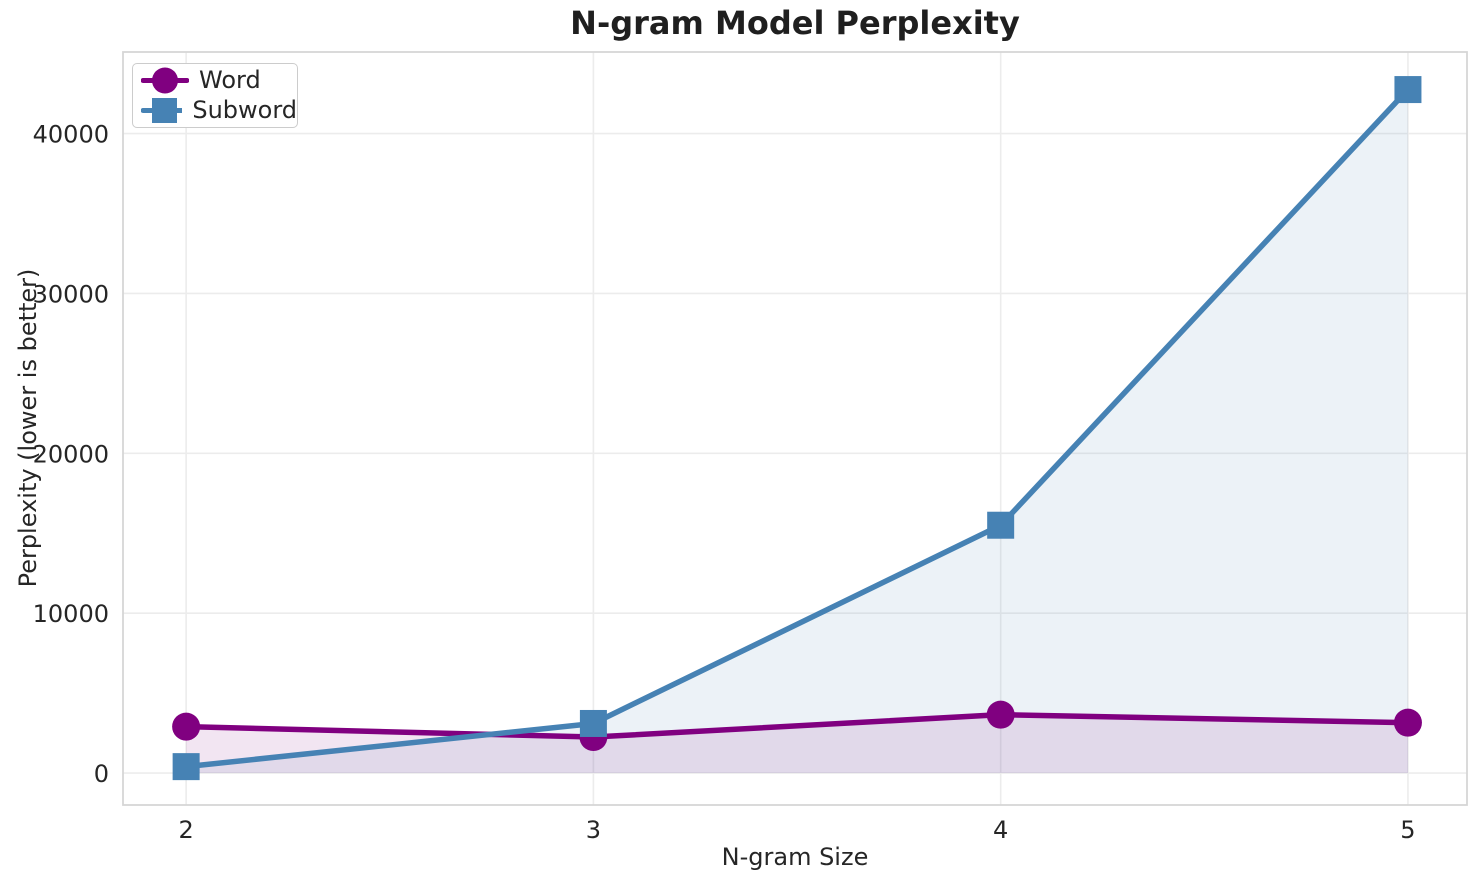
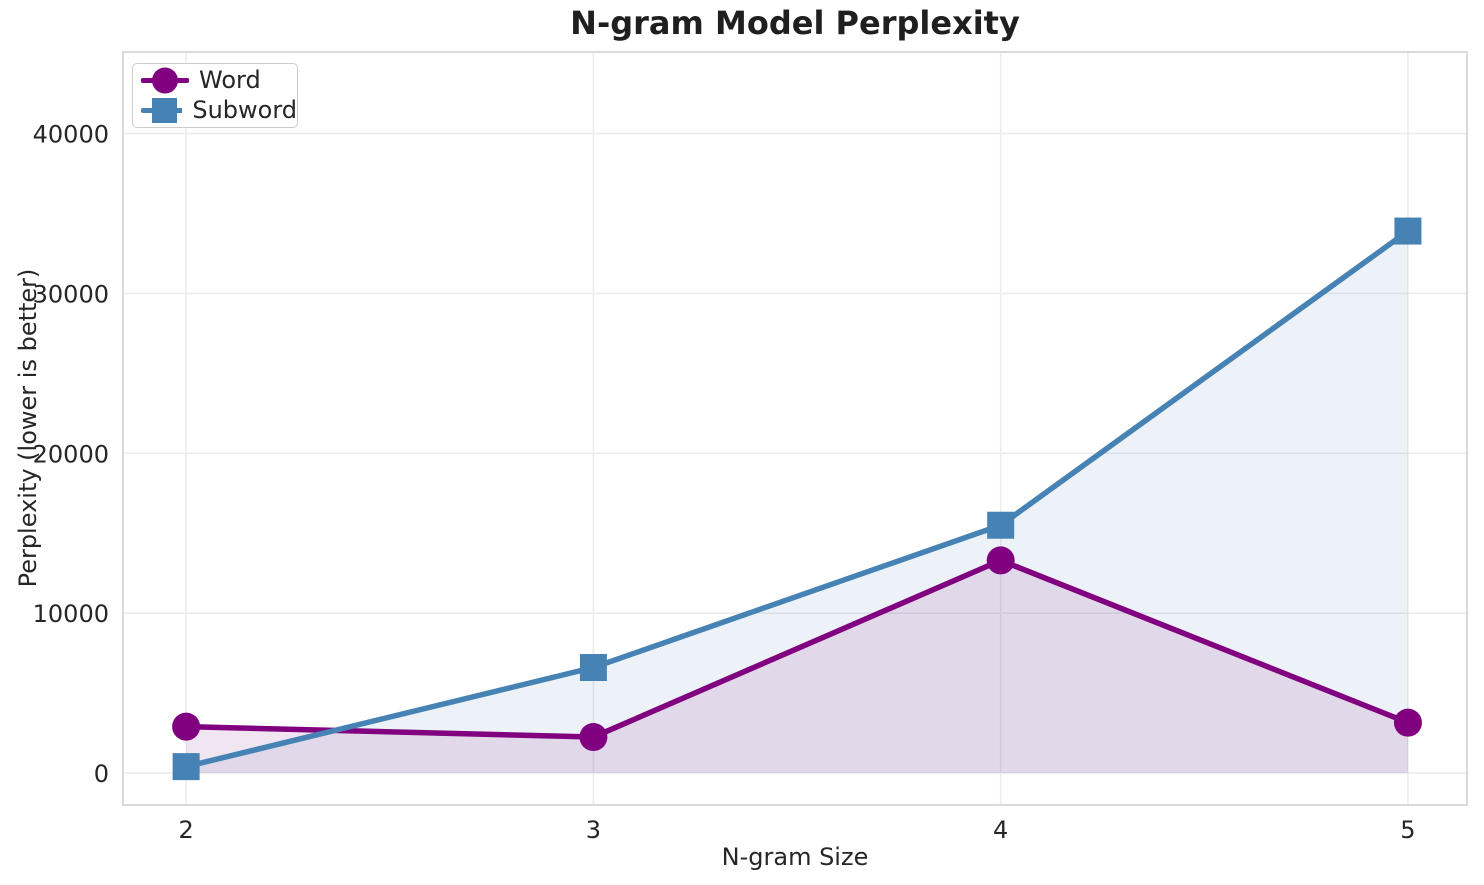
Subword/3: 3100 -> 6600
Word/4: 3600 -> 13300
Subword/5: 42800 -> 33900
